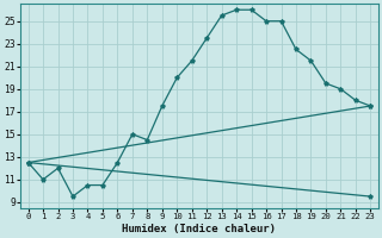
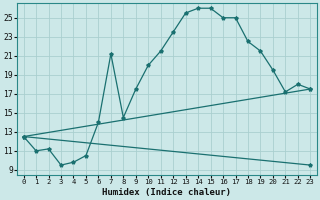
2: 12.0 -> 11.2
4: 10.5 -> 9.8
6: 12.5 -> 14.0
7: 15.0 -> 21.2
21: 19.0 -> 17.2
